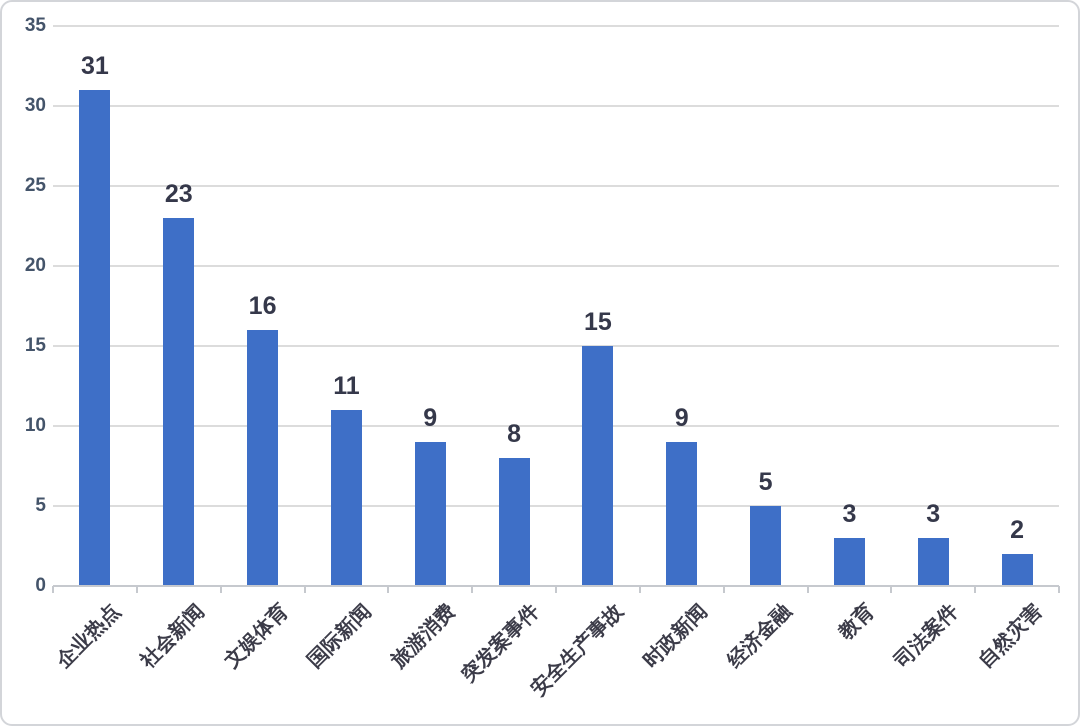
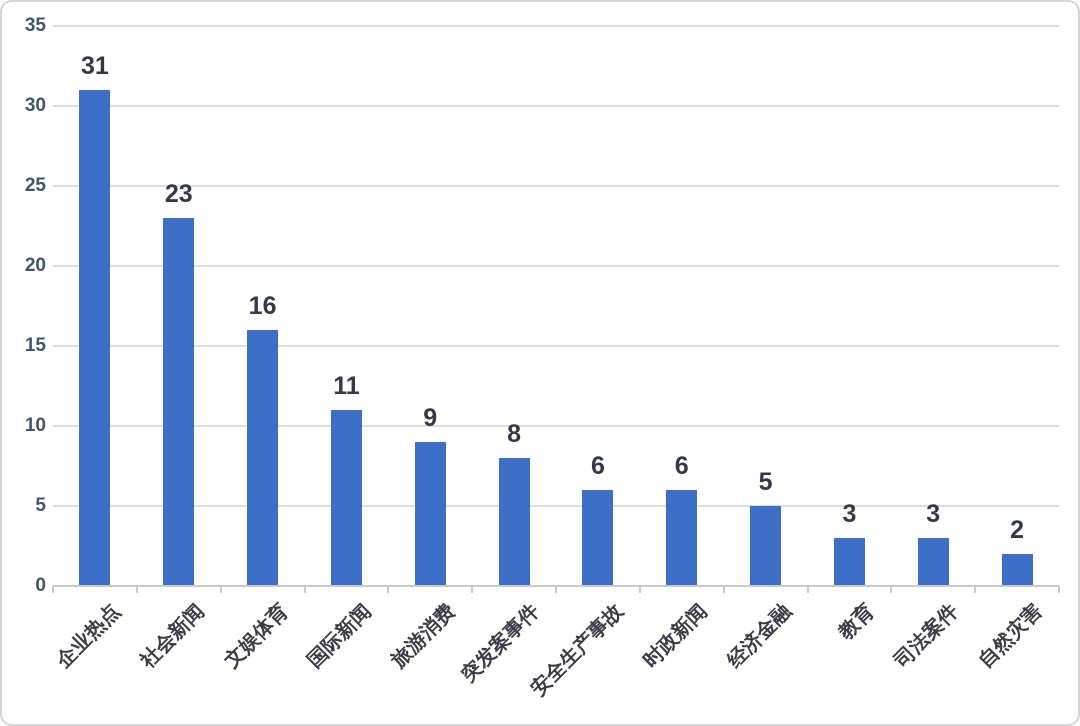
安全生产事故: 15 -> 6
时政新闻: 9 -> 6
